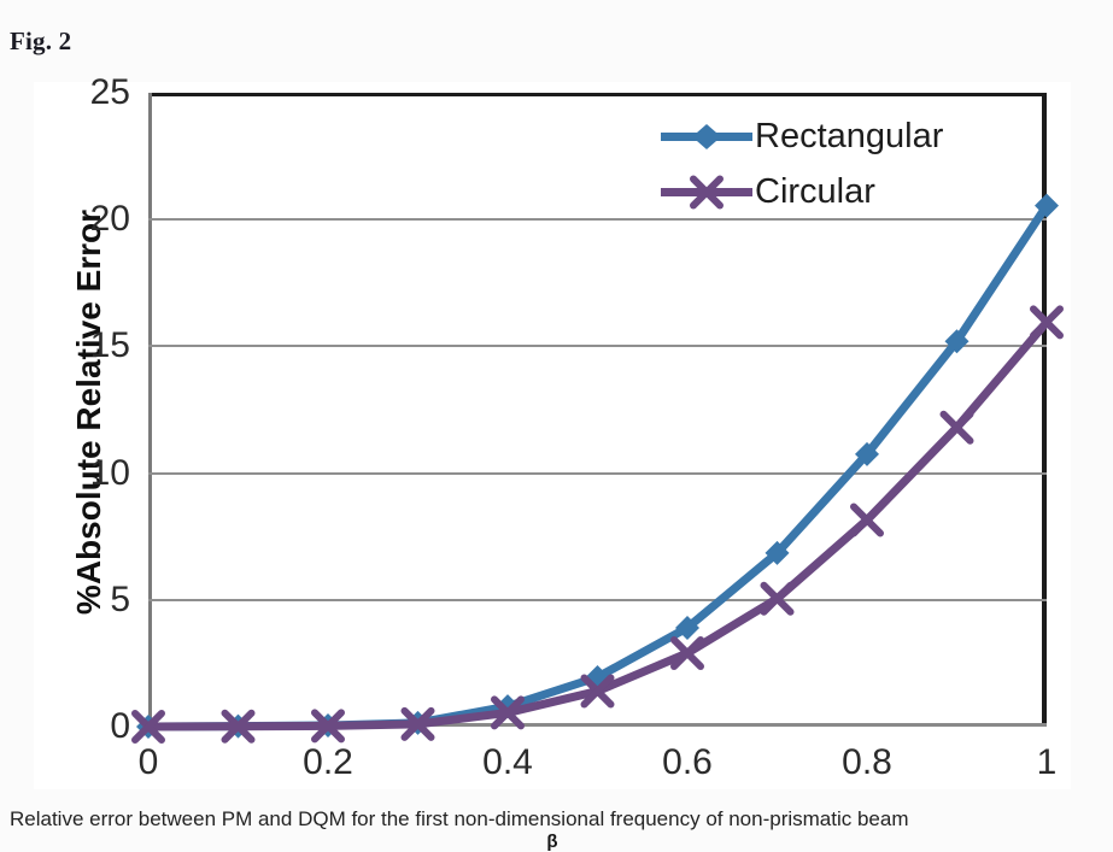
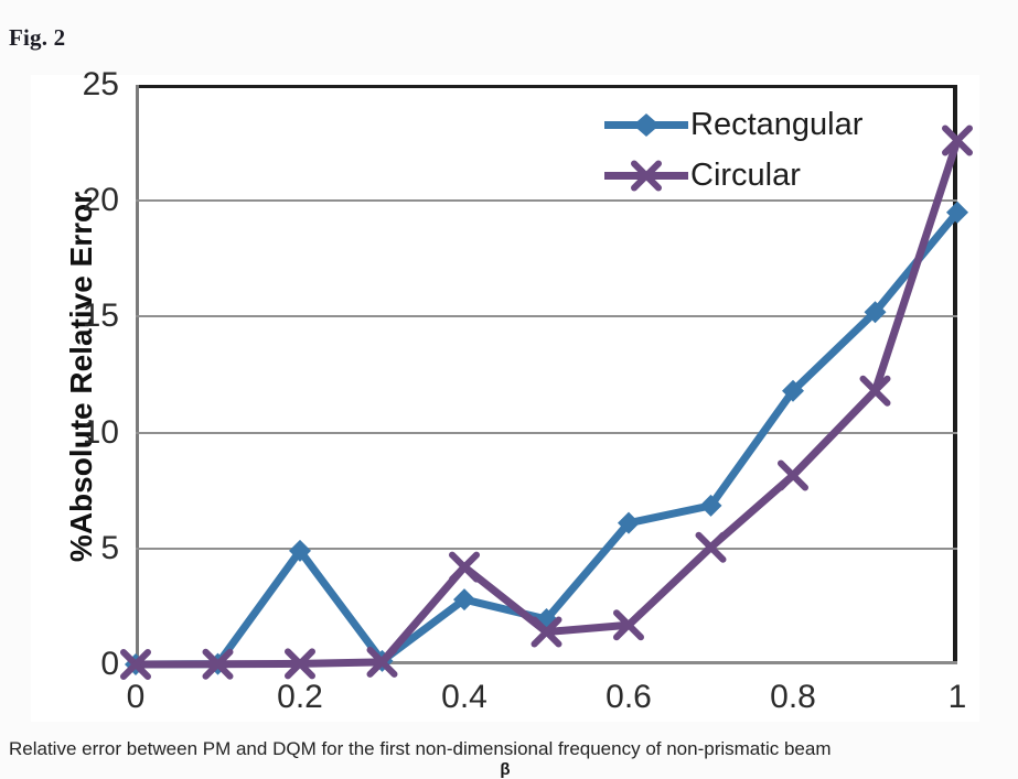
Rectangular/0.2: 0.1 -> 4.9
Rectangular/0.4: 0.8 -> 2.8
Circular/0.4: 0.6 -> 4.2
Rectangular/0.6: 3.9 -> 6.1
Circular/0.6: 2.9 -> 1.7
Rectangular/0.8: 10.8 -> 11.8
Rectangular/1: 20.6 -> 19.5
Circular/1: 15.9 -> 22.6
